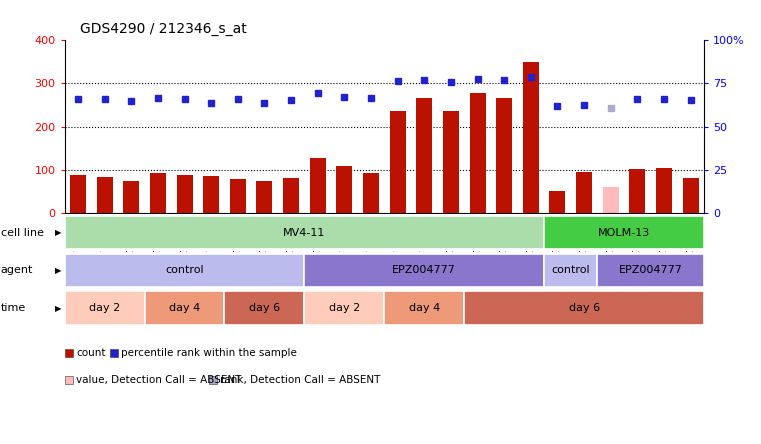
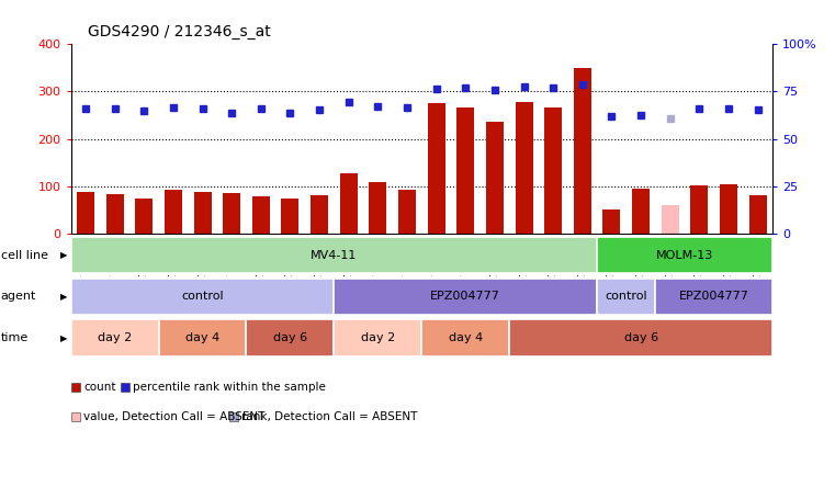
GSM739154: 237 -> 275
